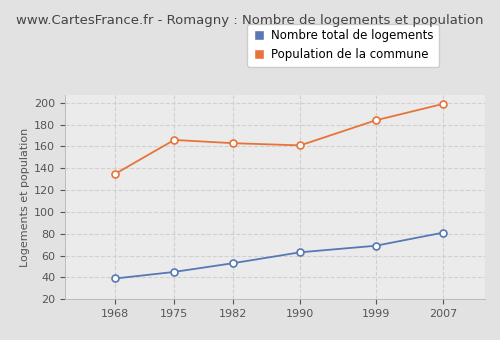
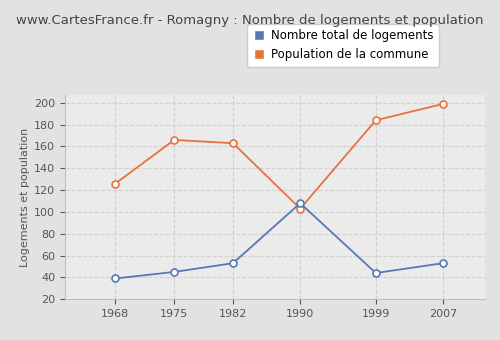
Population de la commune/1968: 135 -> 126
Nombre total de logements/1990: 63 -> 108
Population de la commune/1990: 161 -> 103
Nombre total de logements/1999: 69 -> 44
Nombre total de logements/2007: 81 -> 53
